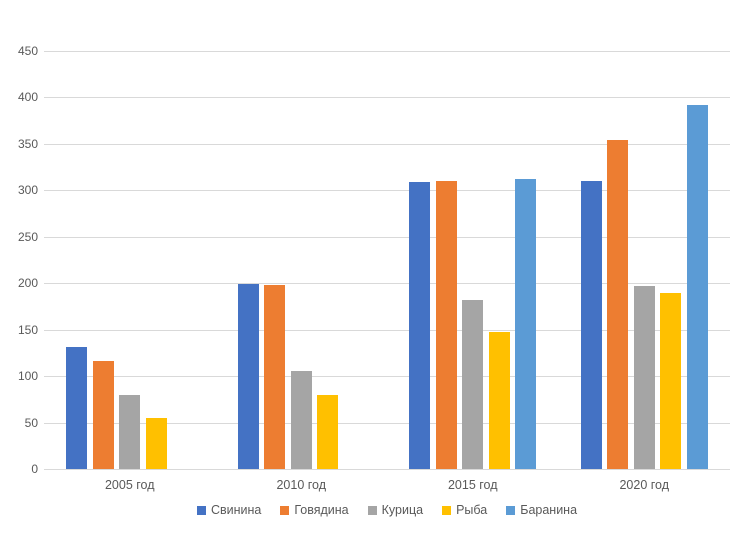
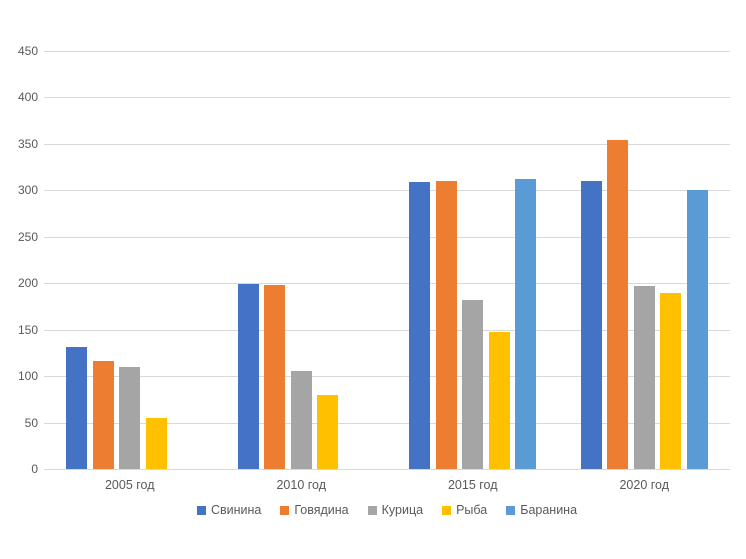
Курица/2005 год: 80 -> 110
Баранина/2020 год: 390 -> 300
